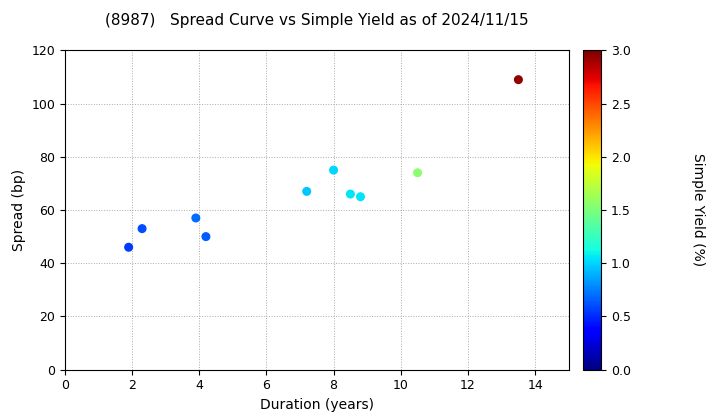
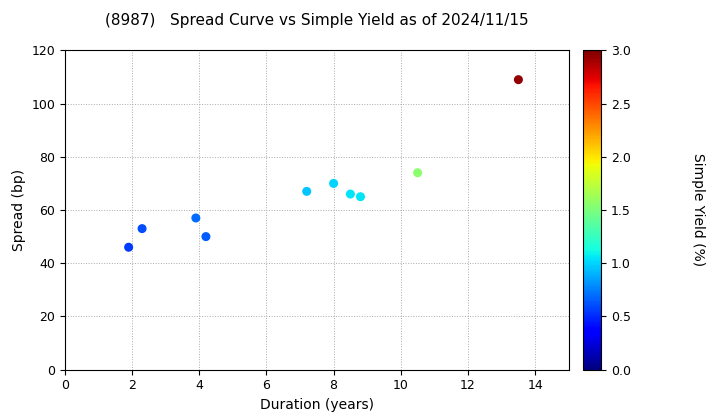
8: 75 -> 70
